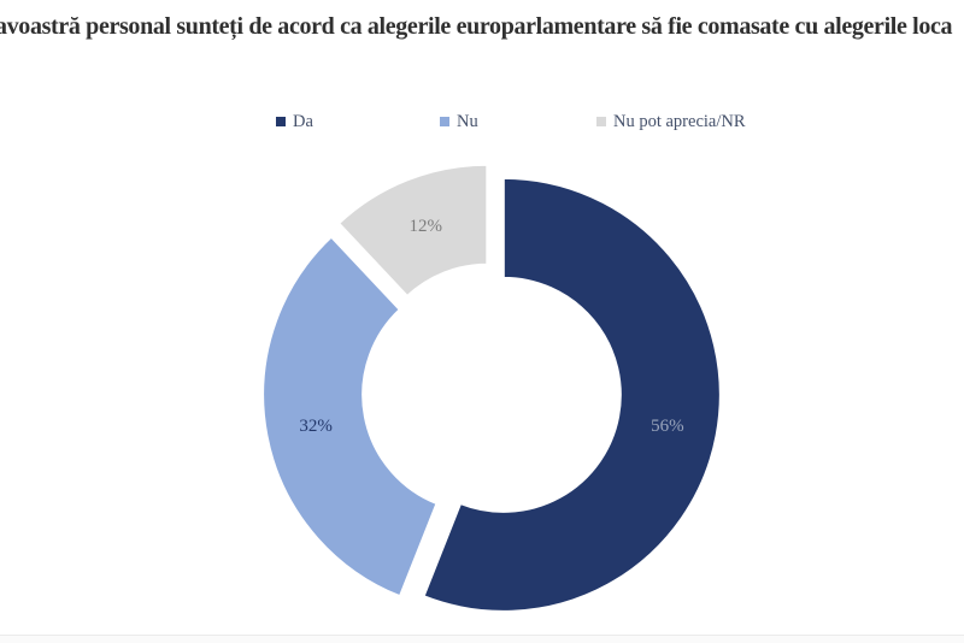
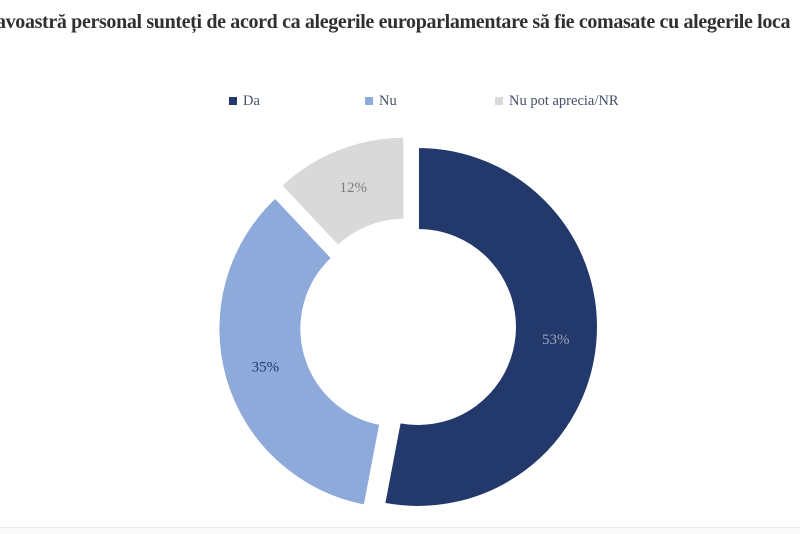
Da: 56% -> 53%
Nu: 32% -> 35%
